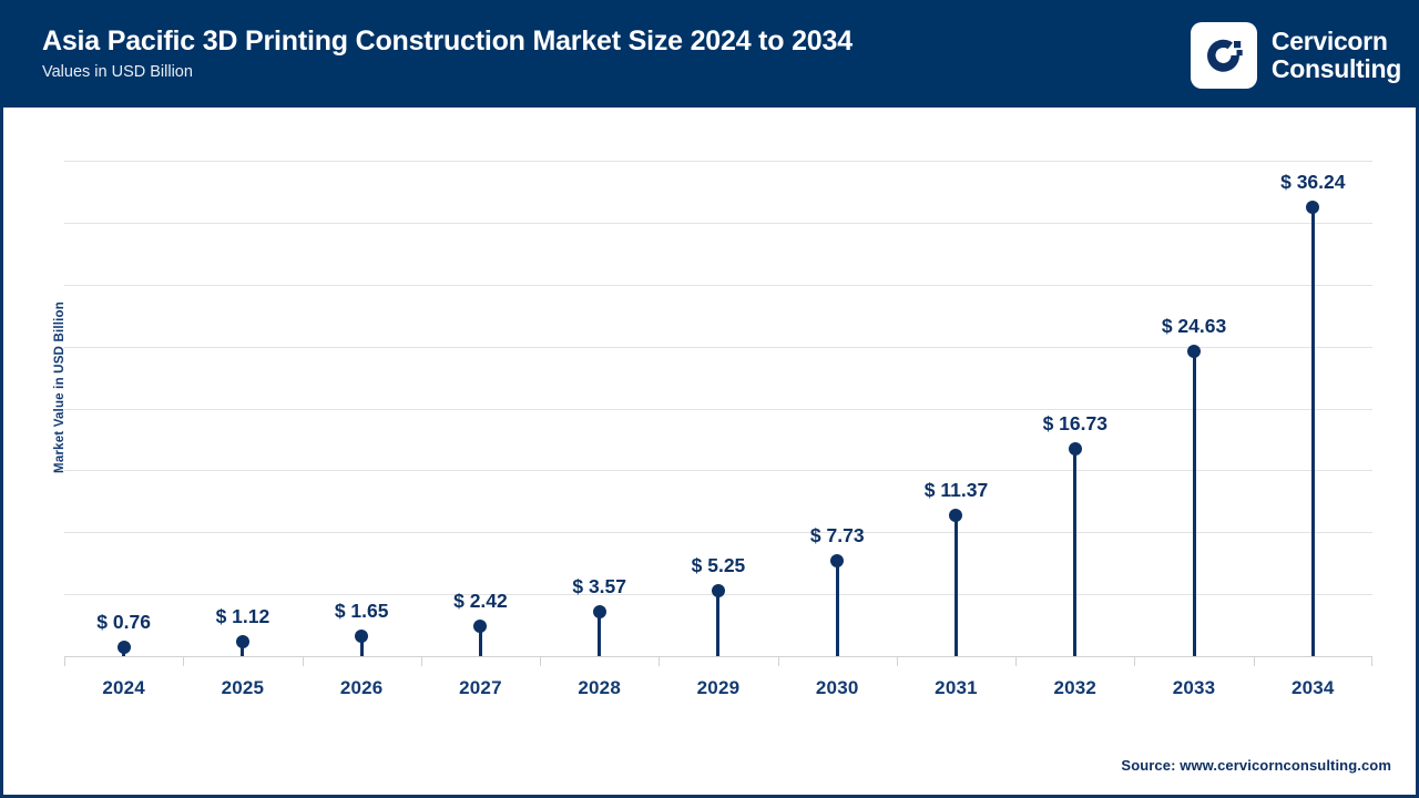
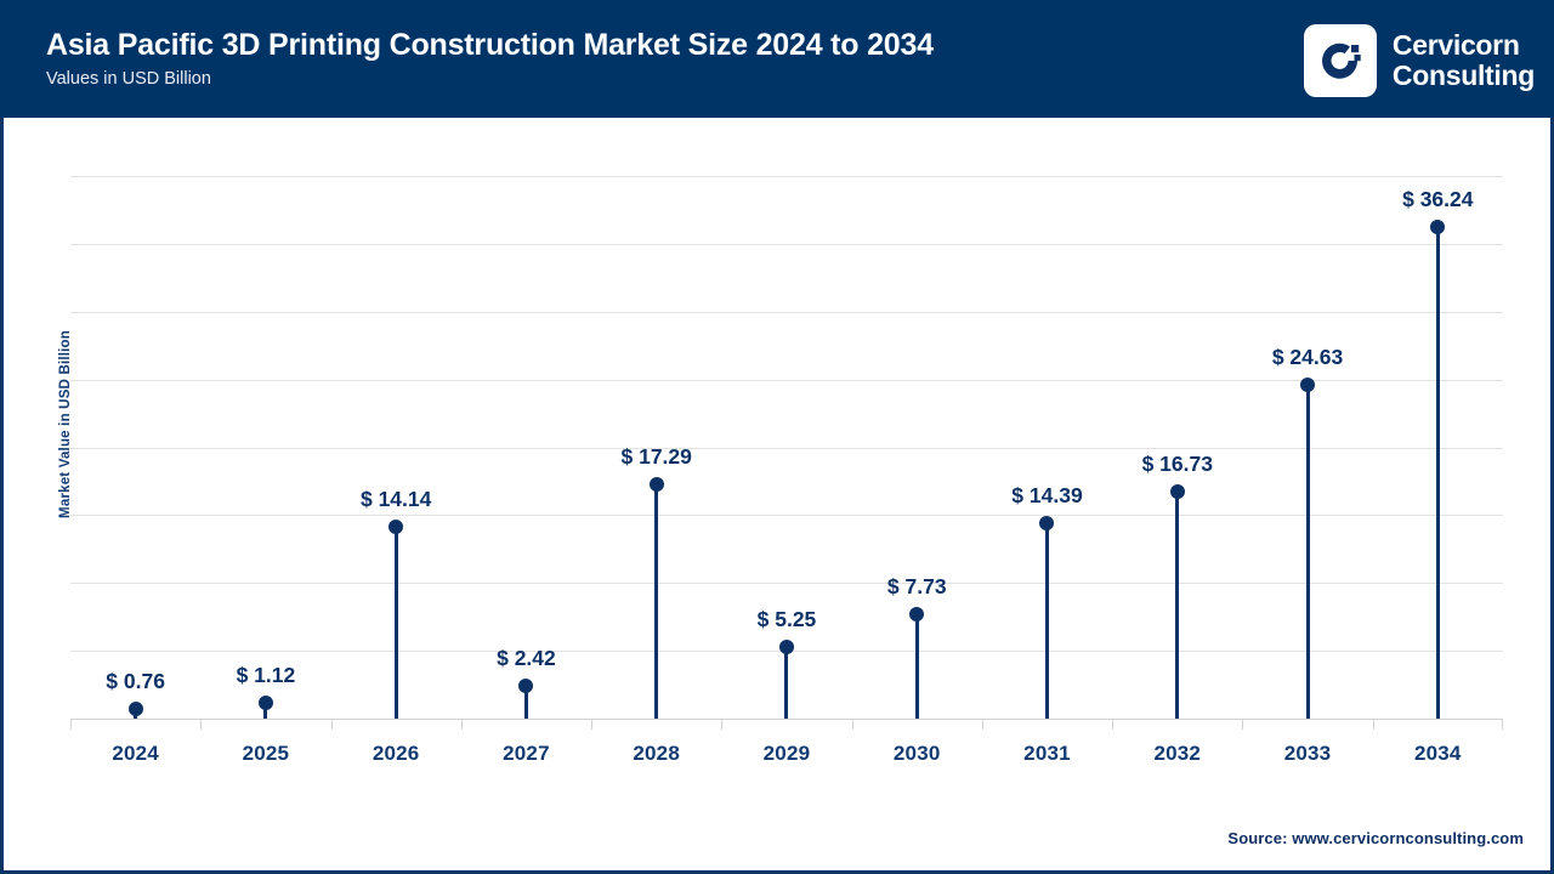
2026: 1.65 -> 14.14
2028: 3.57 -> 17.29
2031: 11.37 -> 14.39
